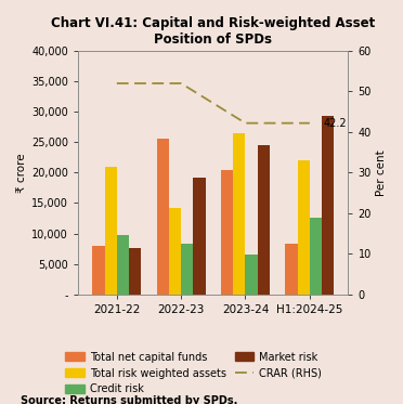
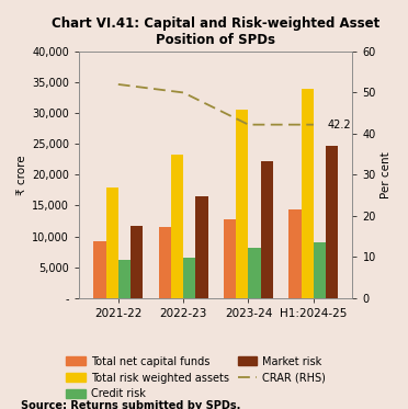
Total net capital funds/2021-22: 8,000 -> 9,300
Total risk weighted assets/2021-22: 21,000 -> 18,000
Credit risk/2021-22: 9,800 -> 6,200
Market risk/2021-22: 7,600 -> 11,700
Total net capital funds/2022-23: 25,600 -> 11,600
Total risk weighted assets/2022-23: 14,200 -> 23,300
CRAR (RHS)/2022-23: 52.0 -> 50.0
Credit risk/2022-23: 8,400 -> 6,600
Market risk/2022-23: 19,200 -> 16,500
Total net capital funds/2023-24: 20,400 -> 12,700
Total risk weighted assets/2023-24: 26,400 -> 30,500
Credit risk/2023-24: 6,600 -> 8,200
Market risk/2023-24: 24,600 -> 22,200
Total net capital funds/H1:2024-25: 8,400 -> 14,300
Total risk weighted assets/H1:2024-25: 22,000 -> 34,000
Credit risk/H1:2024-25: 12,600 -> 9,000
Market risk/H1:2024-25: 29,400 -> 24,700
